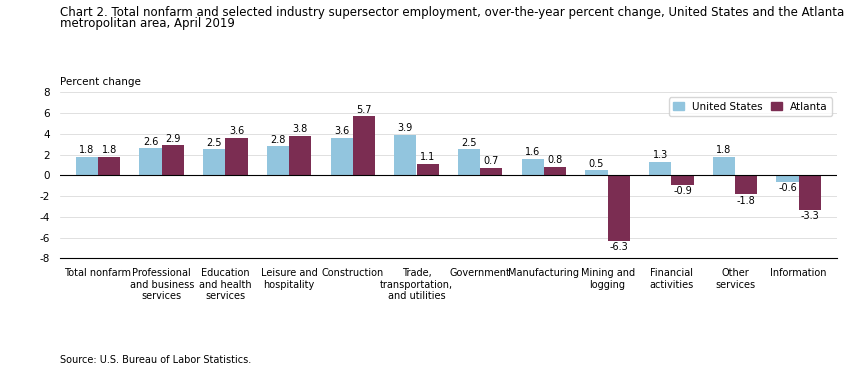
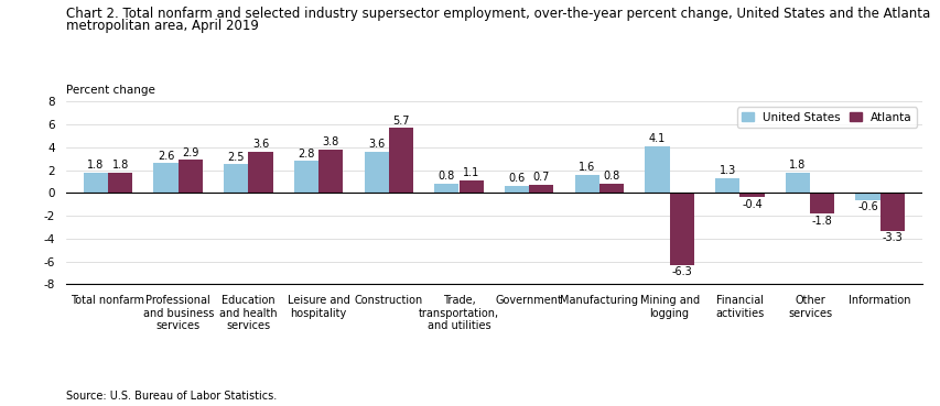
United States/Trade, transportation, and utilities: 3.9 -> 0.8
United States/Government: 2.5 -> 0.6
United States/Mining and logging: 0.5 -> 4.1
Atlanta/Financial activities: -0.9 -> -0.4
